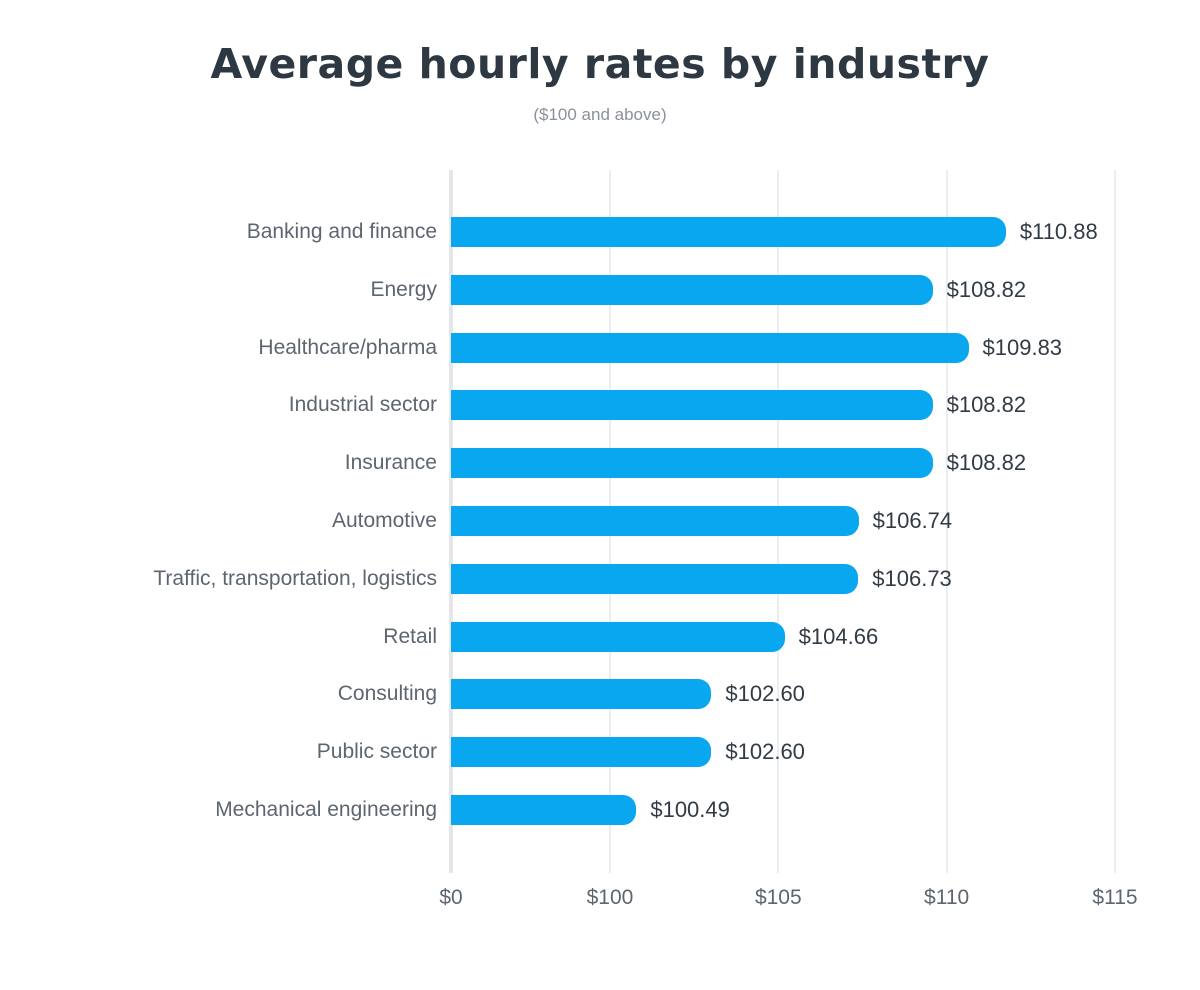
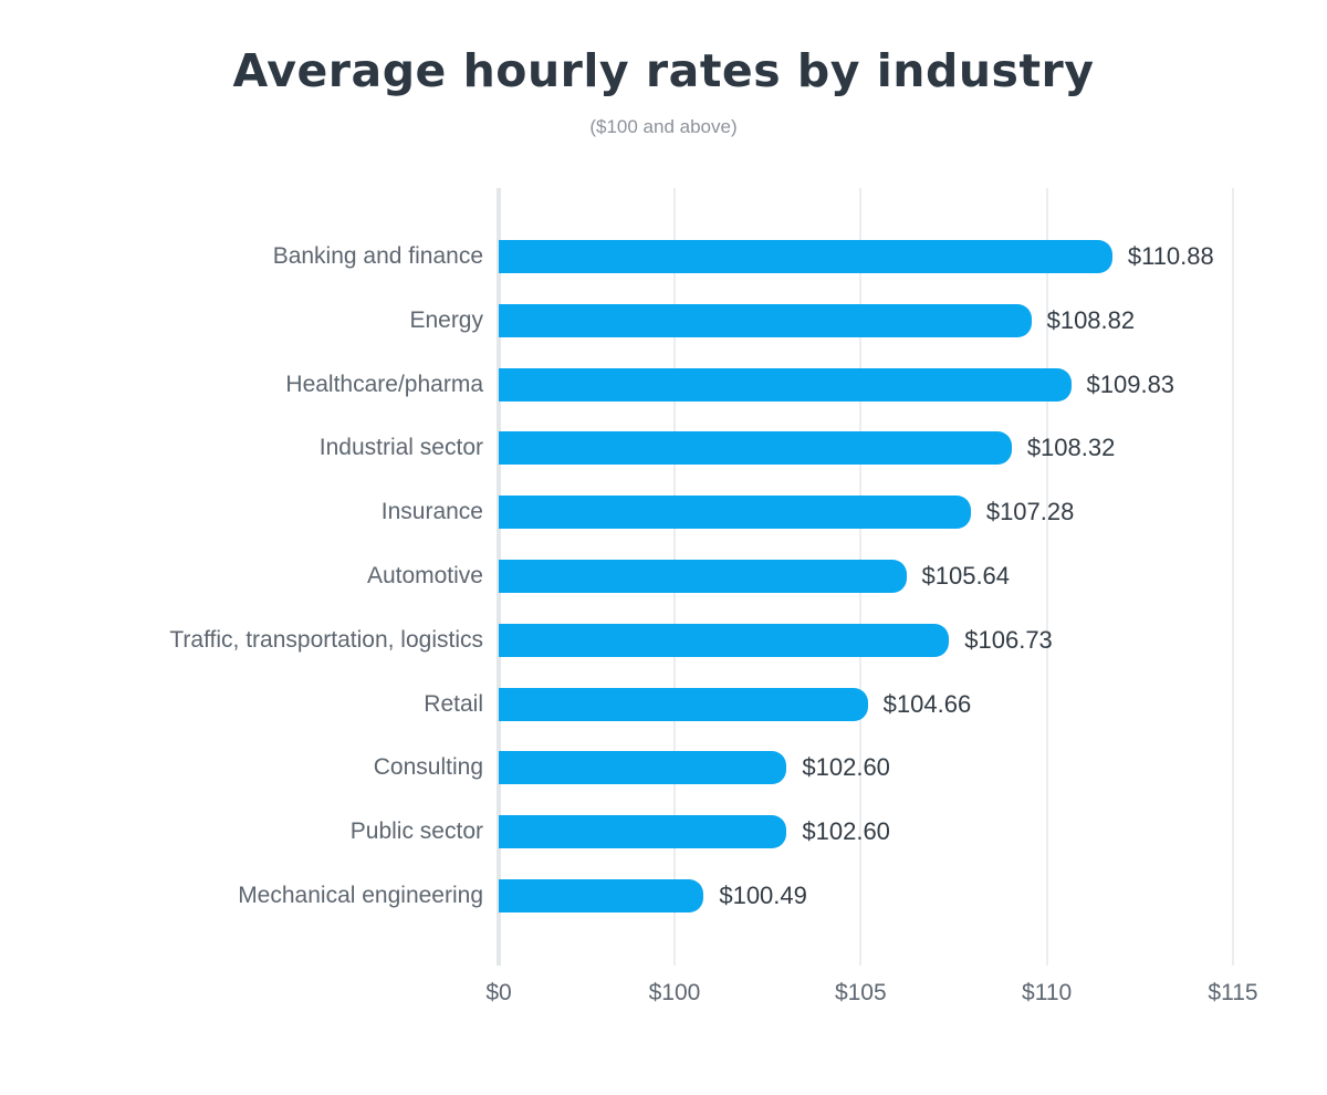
Industrial sector: $108.82 -> $108.32
Insurance: $108.82 -> $107.28
Automotive: $106.74 -> $105.64
